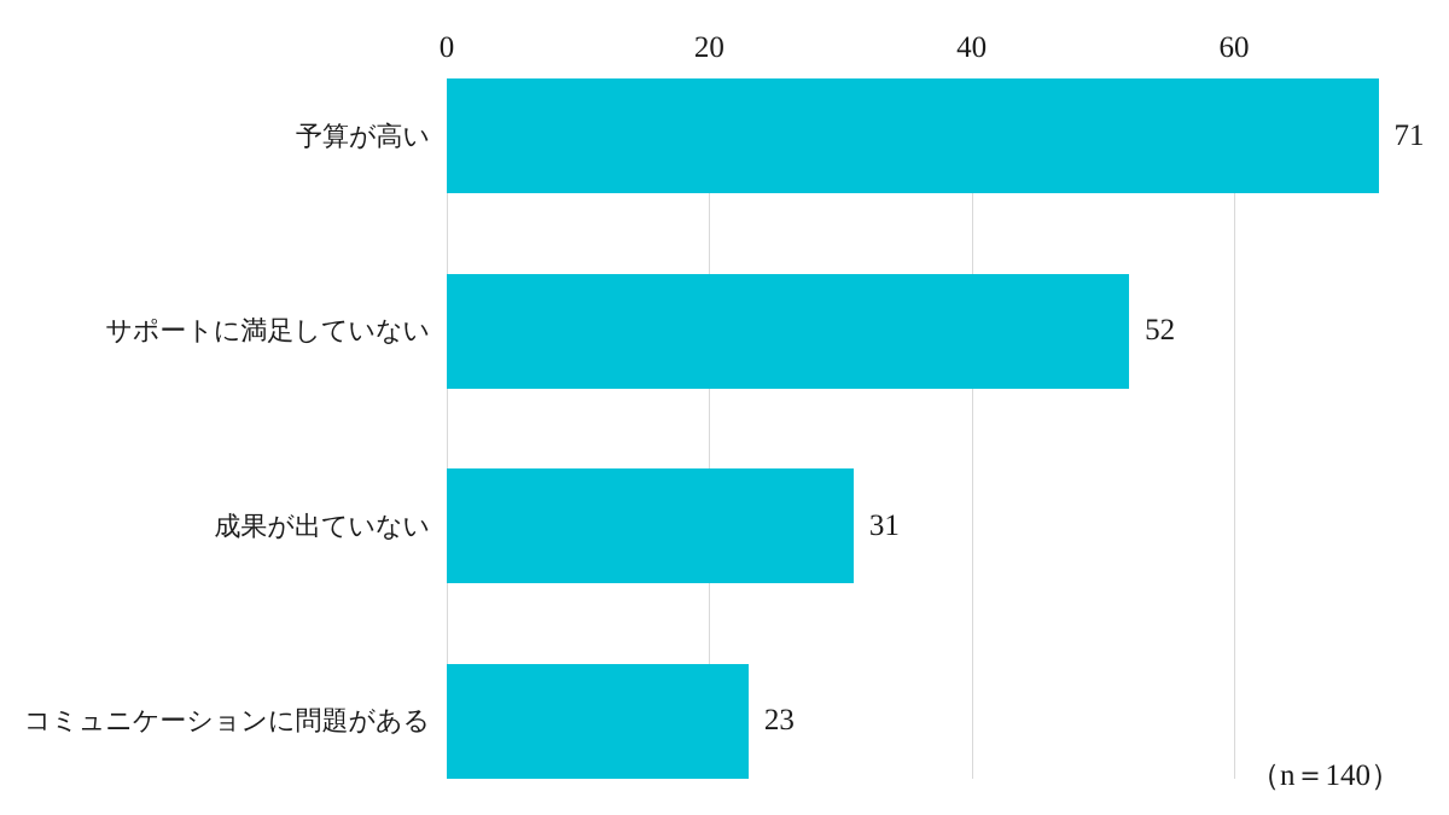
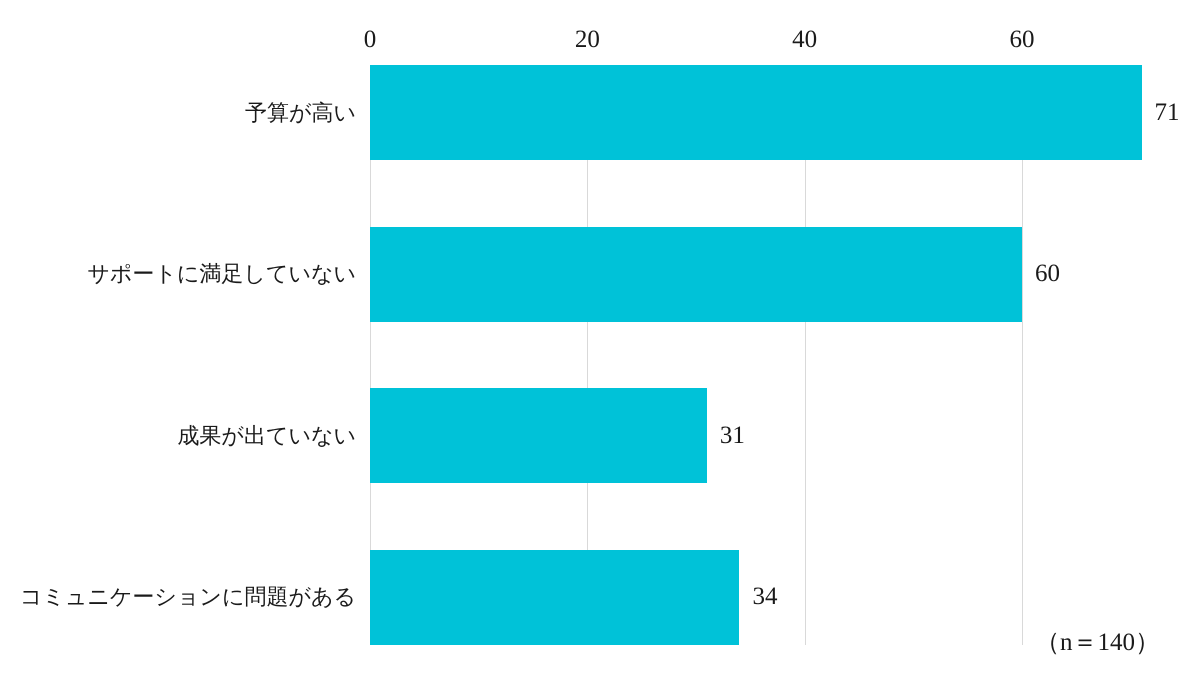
サポートに満足していない: 52 -> 60
コミュニケーションに問題がある: 23 -> 34
